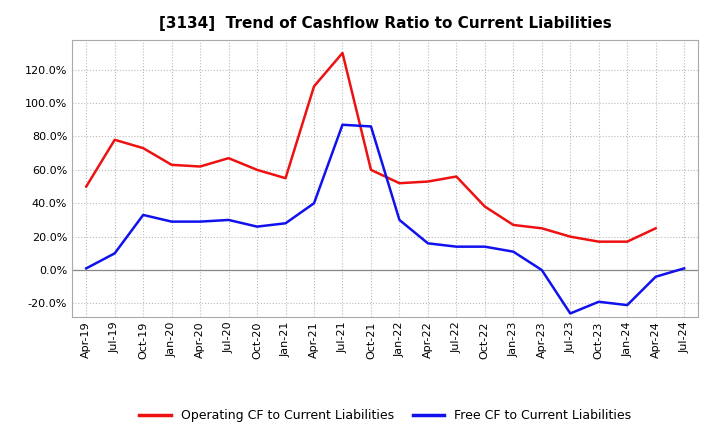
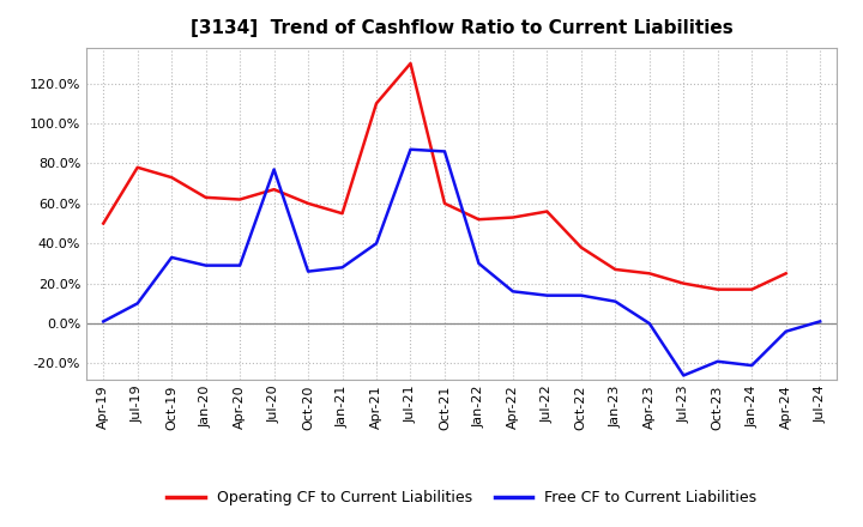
Free CF to Current Liabilities/Jul-20: 30% -> 77%
